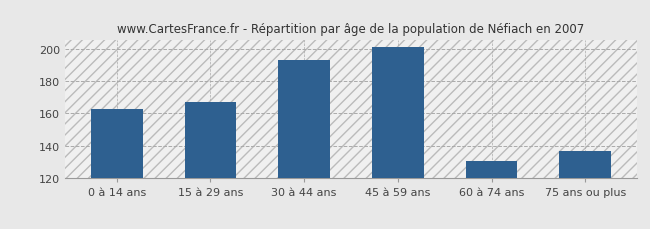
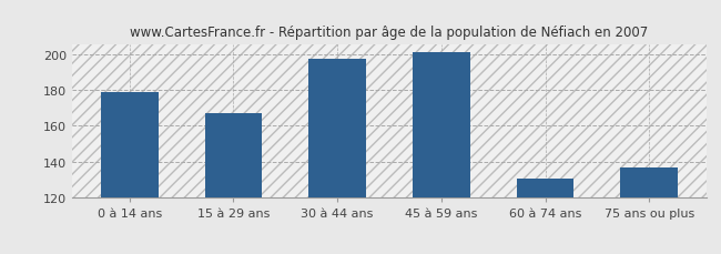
0 à 14 ans: 163 -> 179
30 à 44 ans: 193 -> 197
